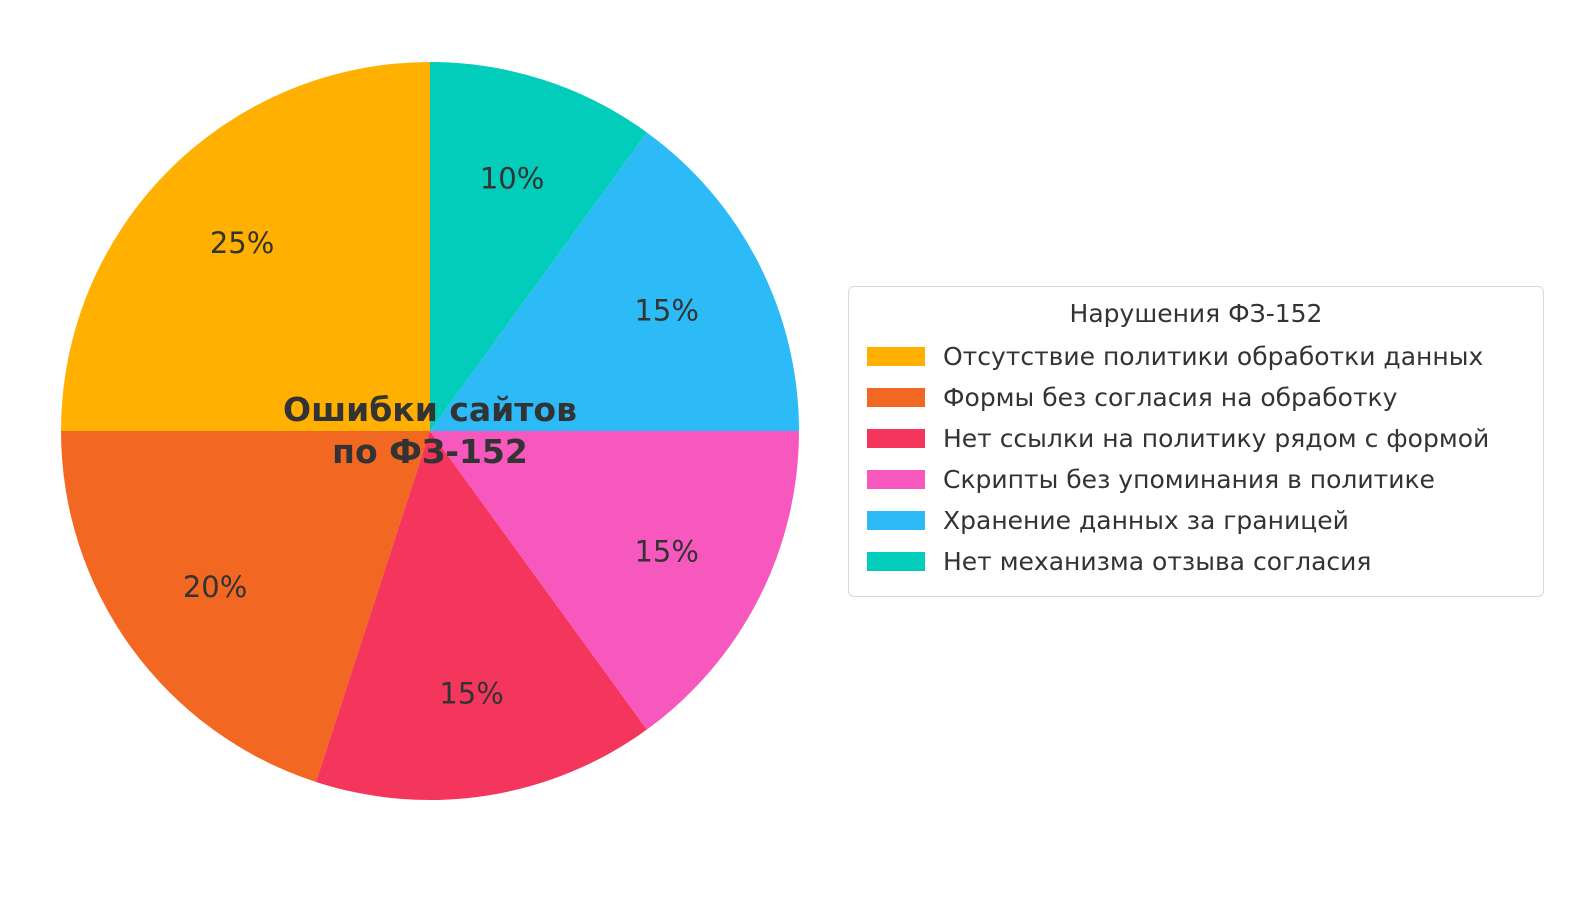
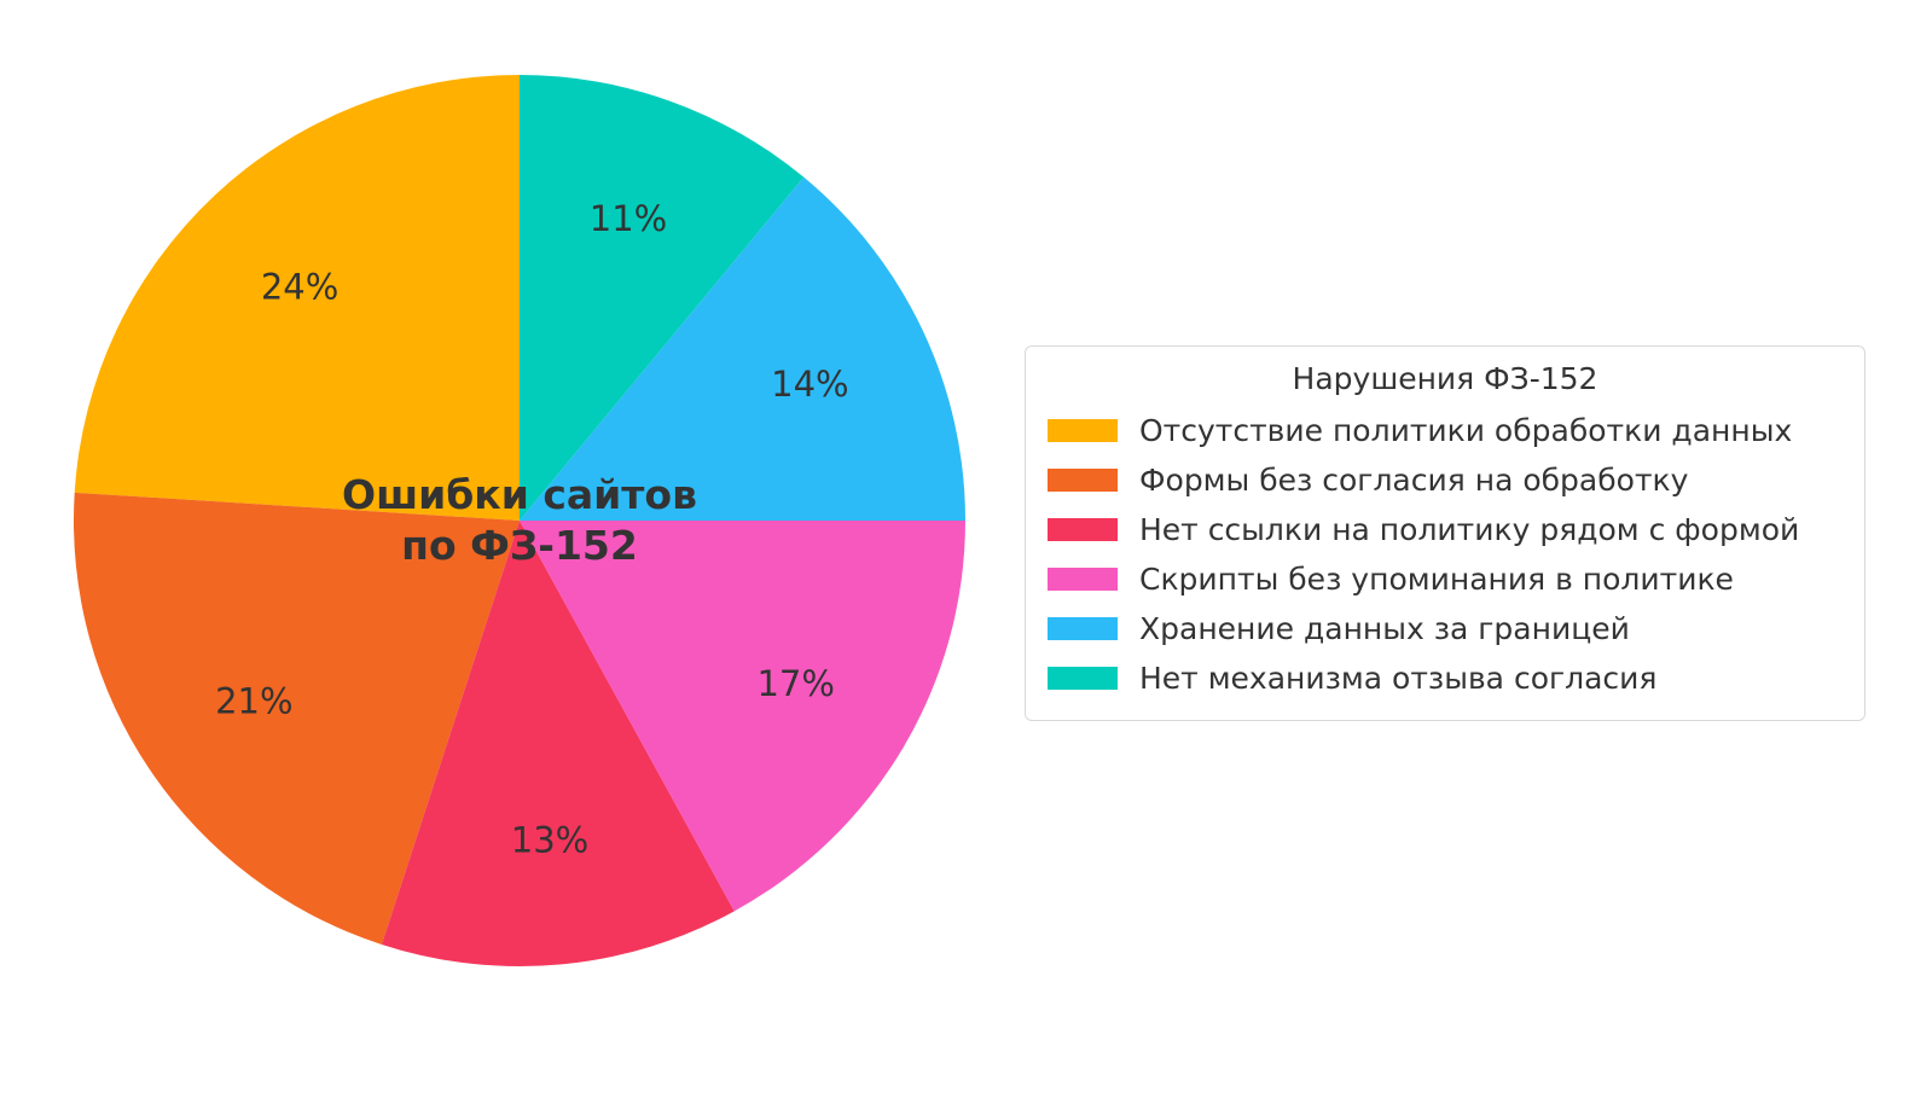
Отсутствие политики обработки данных: 25% -> 24%
Формы без согласия на обработку: 20% -> 21%
Нет ссылки на политику рядом с формой: 15% -> 13%
Скрипты без упоминания в политике: 15% -> 17%
Хранение данных за границей: 15% -> 14%
Нет механизма отзыва согласия: 10% -> 11%
